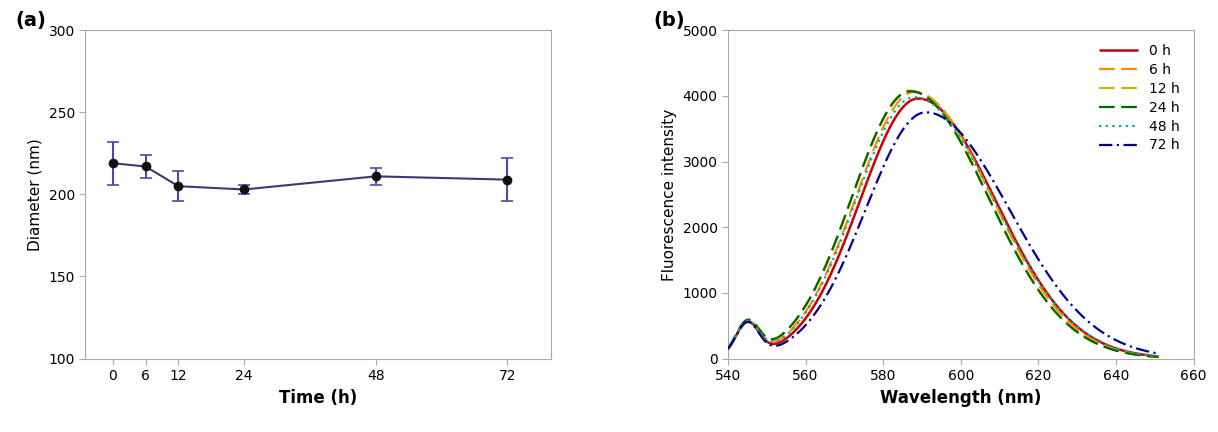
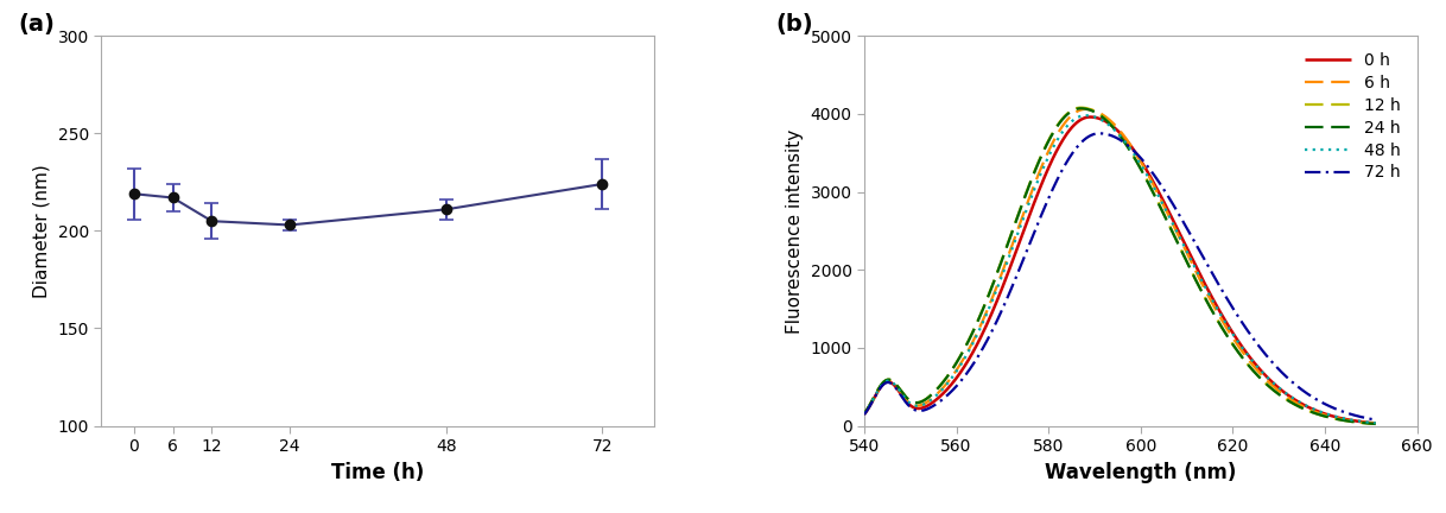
72: 209 -> 224
